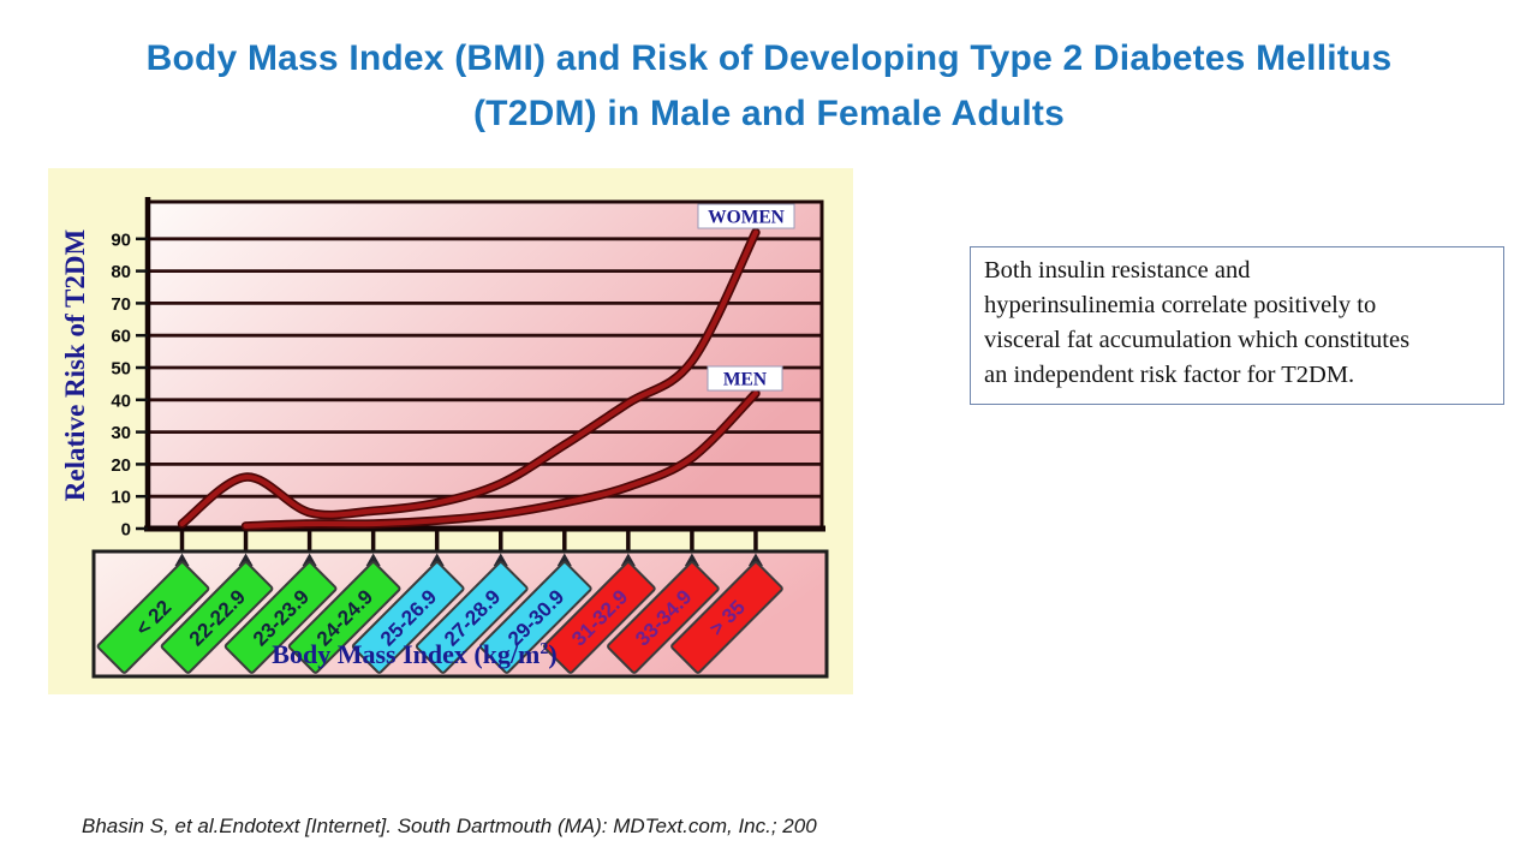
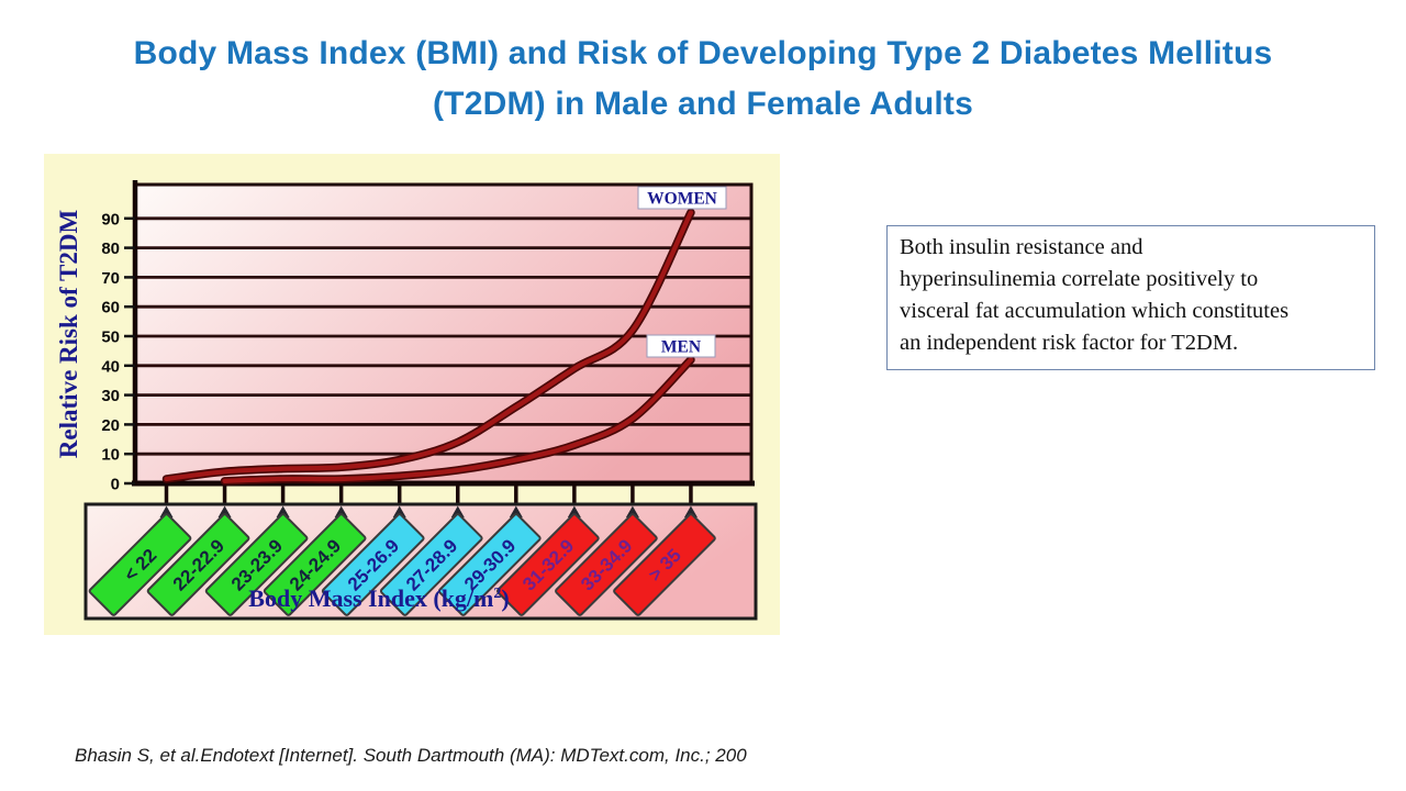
WOMEN/22-22.9: 16 -> 4
